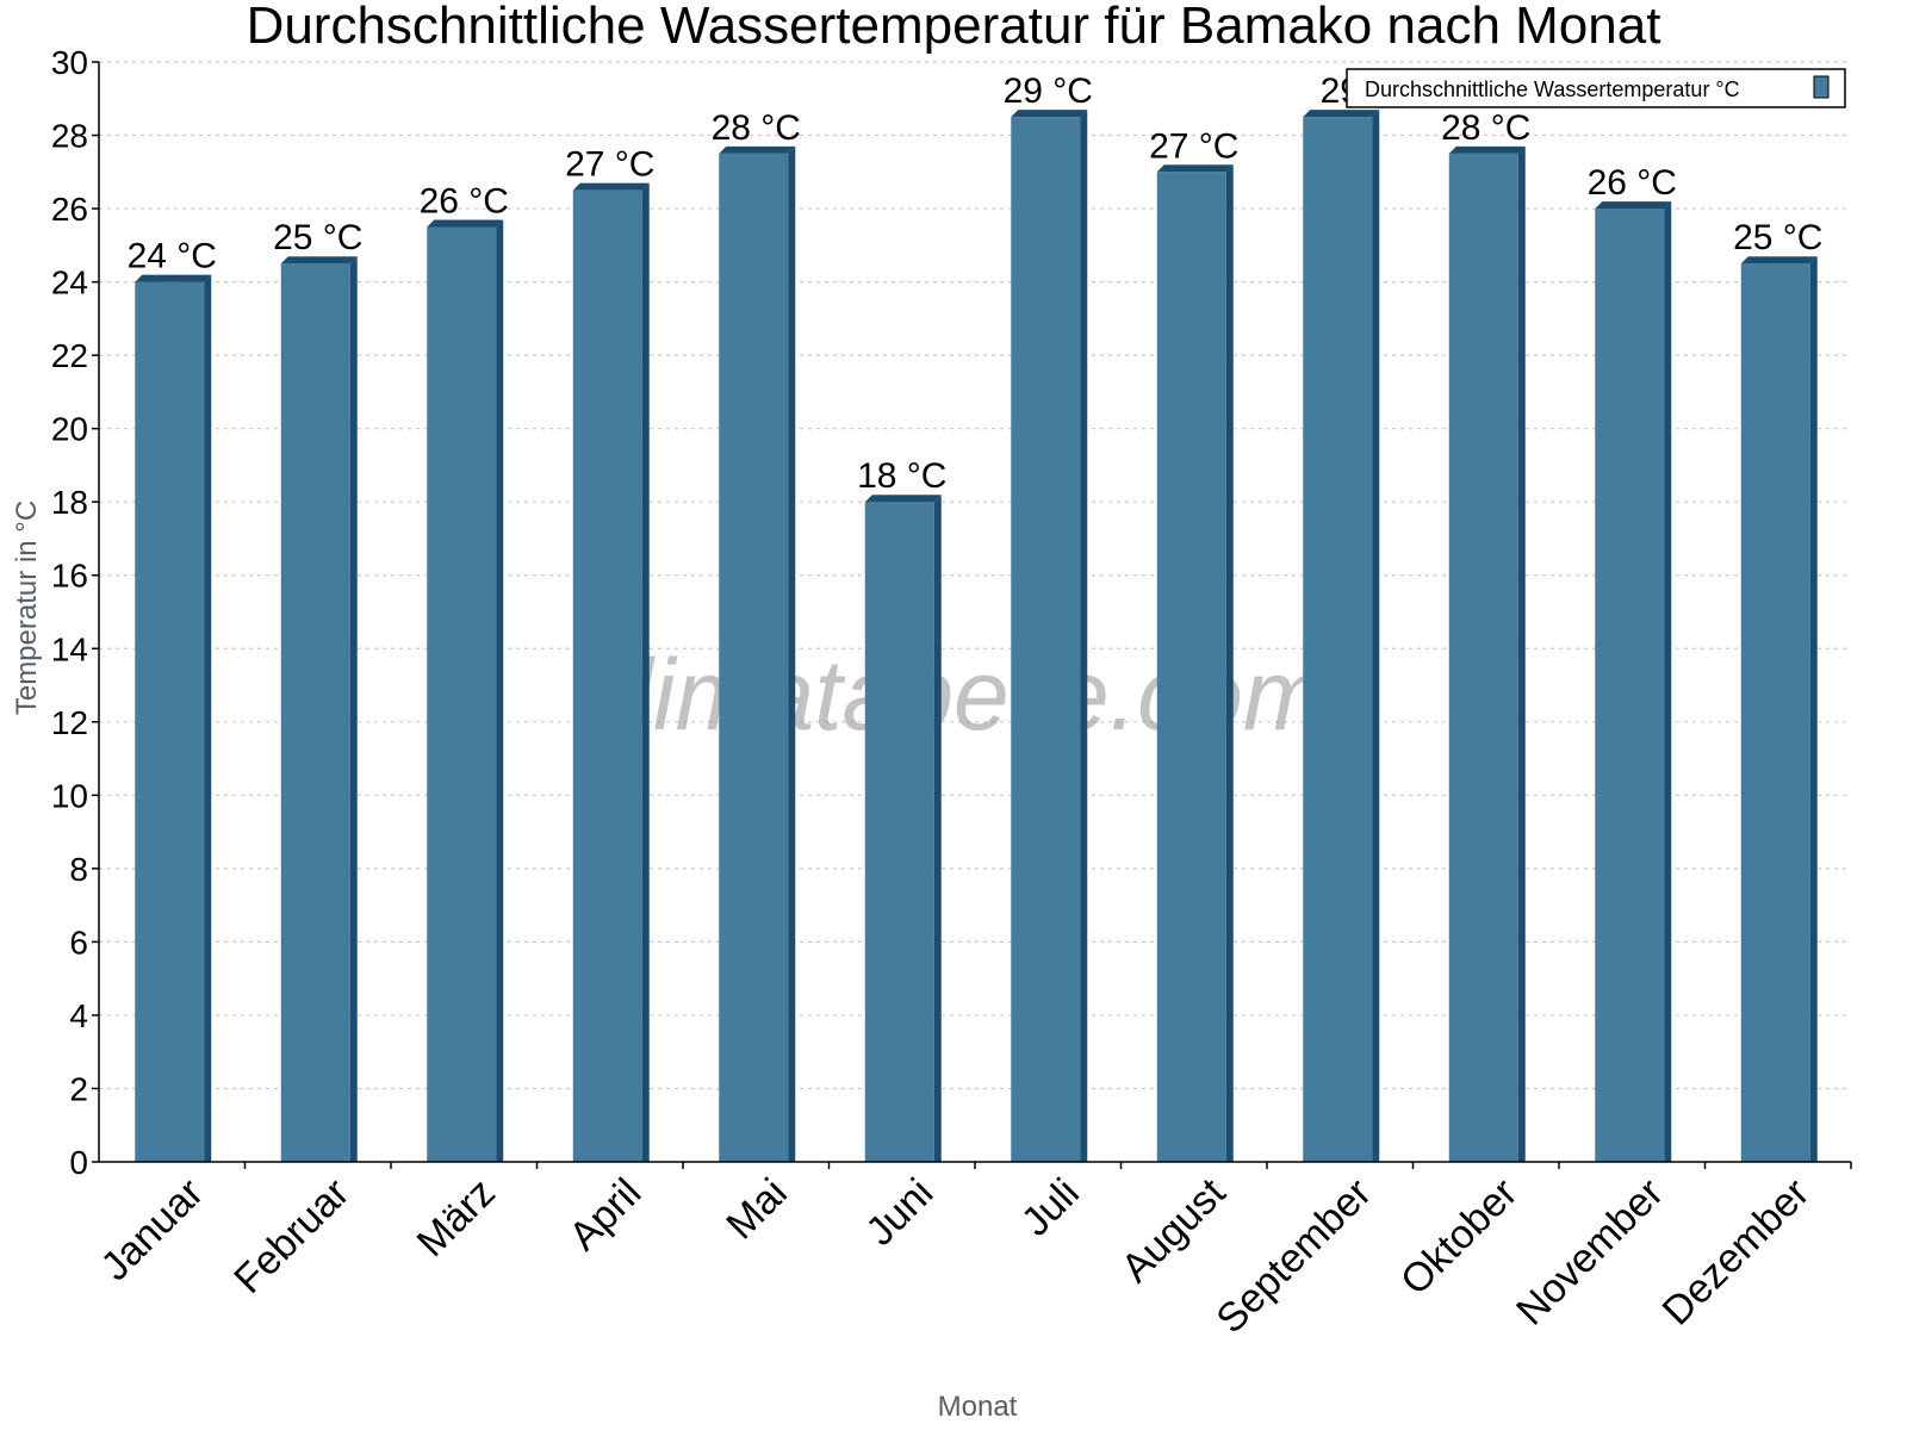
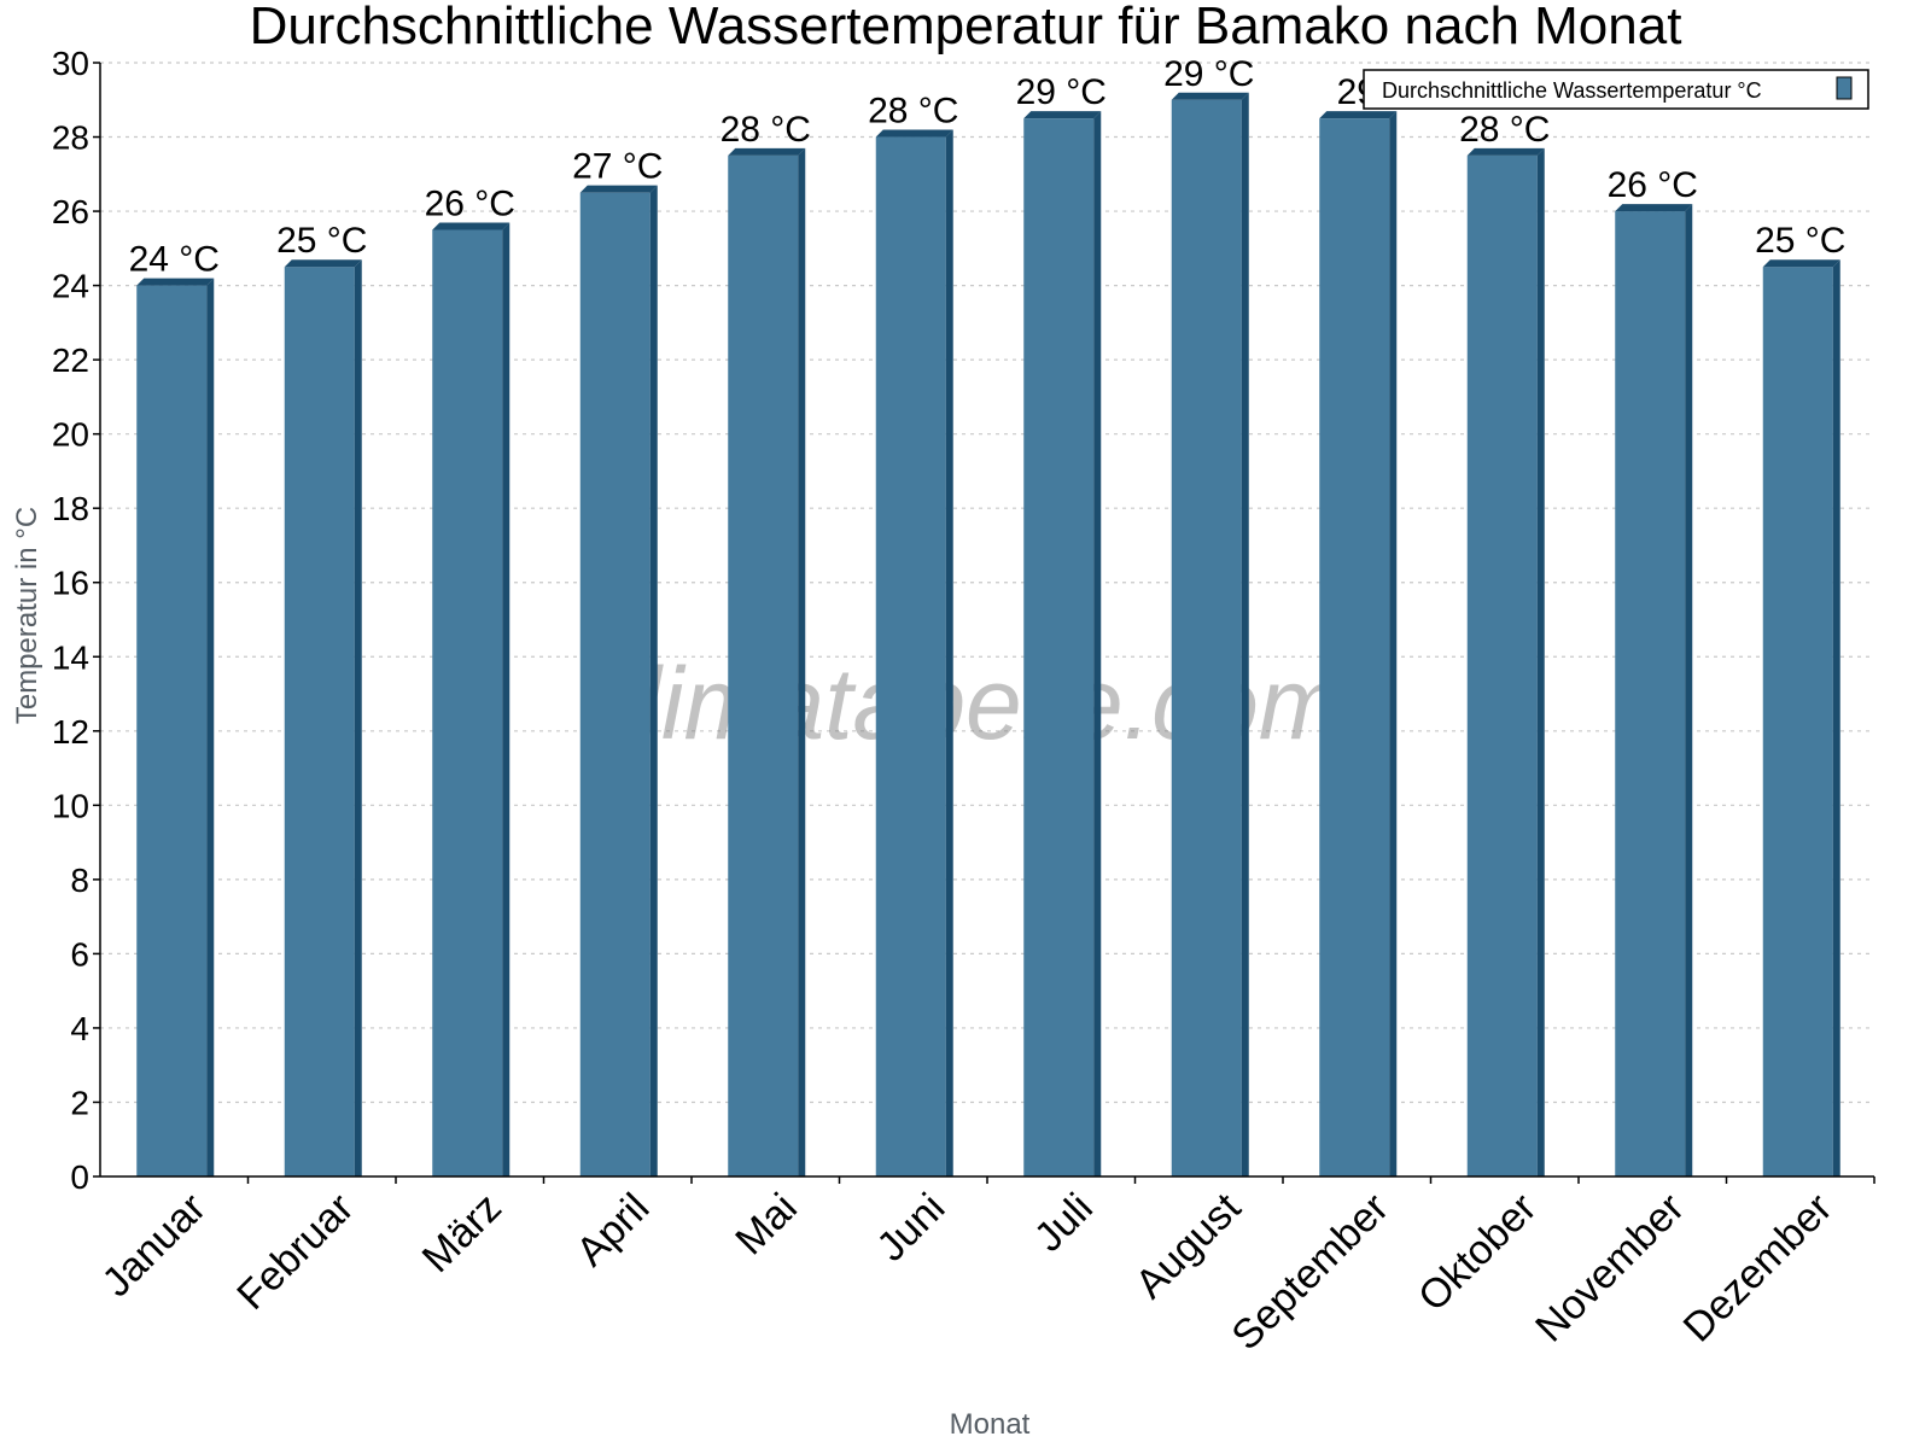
Juni: 18 -> 28
August: 27 -> 29
